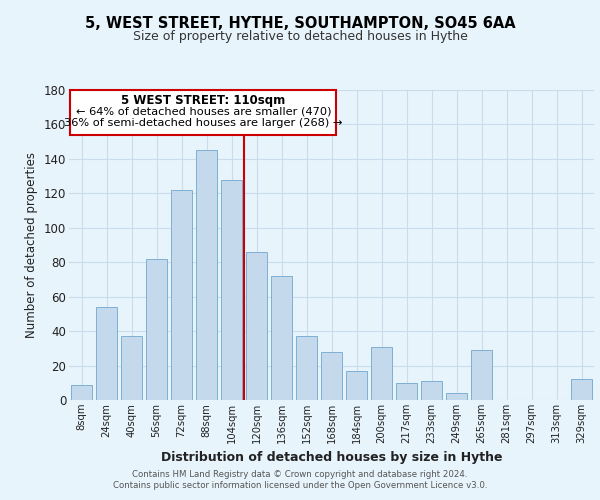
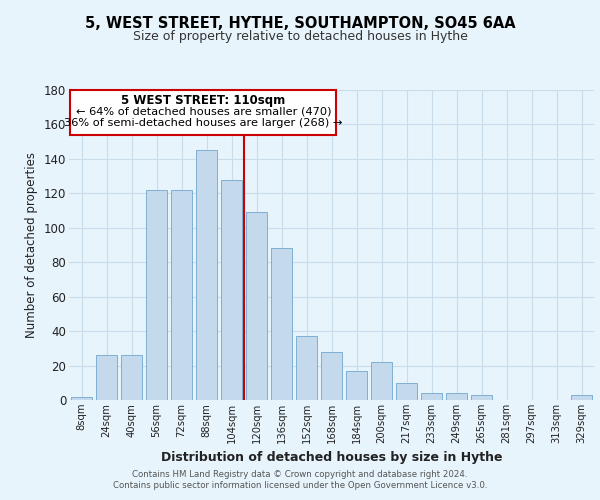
8sqm: 9 -> 2
24sqm: 54 -> 26
40sqm: 37 -> 26
56sqm: 82 -> 122
120sqm: 86 -> 109
136sqm: 72 -> 88
200sqm: 31 -> 22
233sqm: 11 -> 4
265sqm: 29 -> 3
329sqm: 12 -> 3
